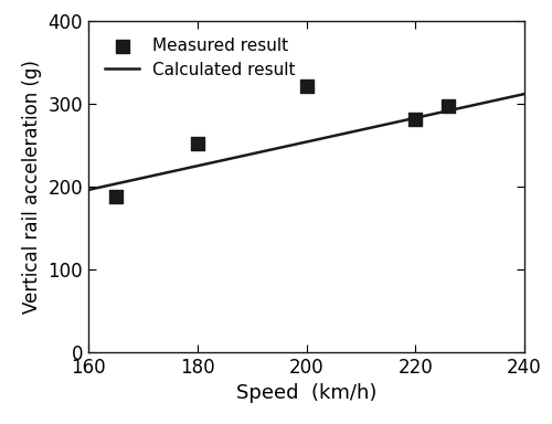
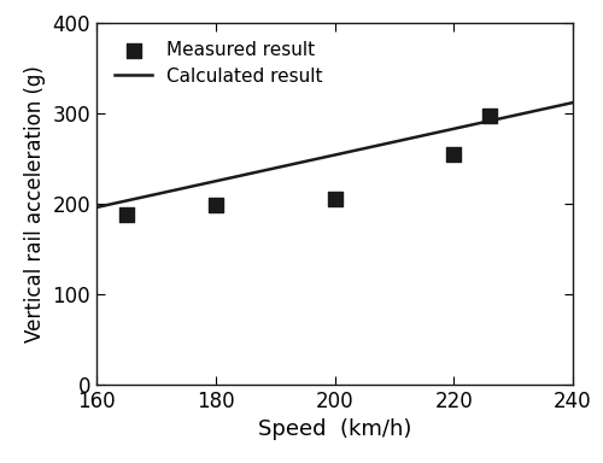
180: 252 -> 198
200: 322 -> 205
220: 282 -> 255
